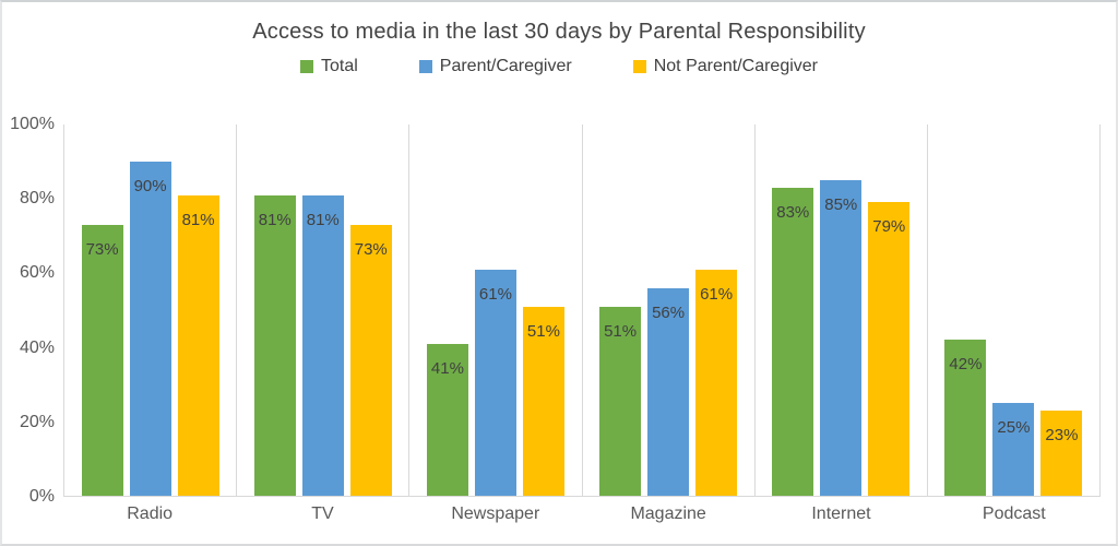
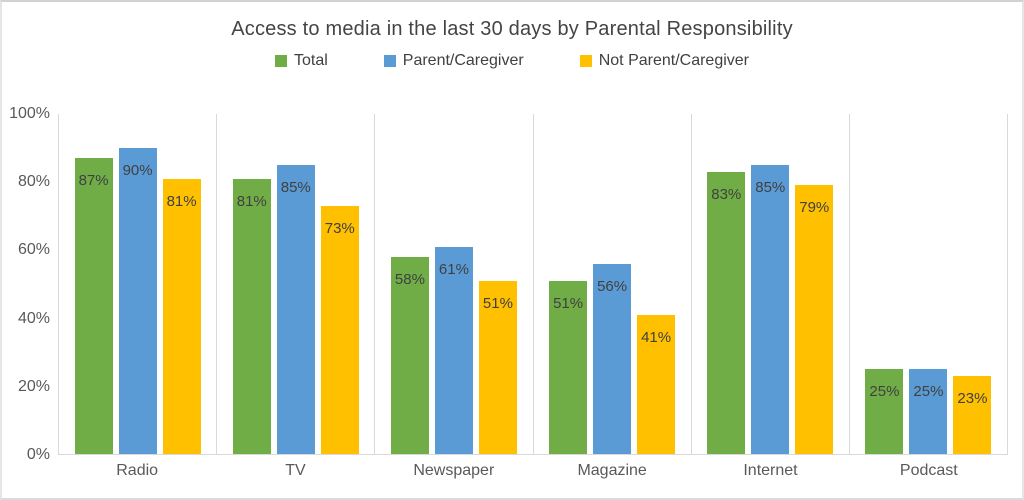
Total/Radio: 73% -> 87%
Parent/Caregiver/TV: 81% -> 85%
Total/Newspaper: 41% -> 58%
Not Parent/Caregiver/Magazine: 61% -> 41%
Total/Podcast: 42% -> 25%
